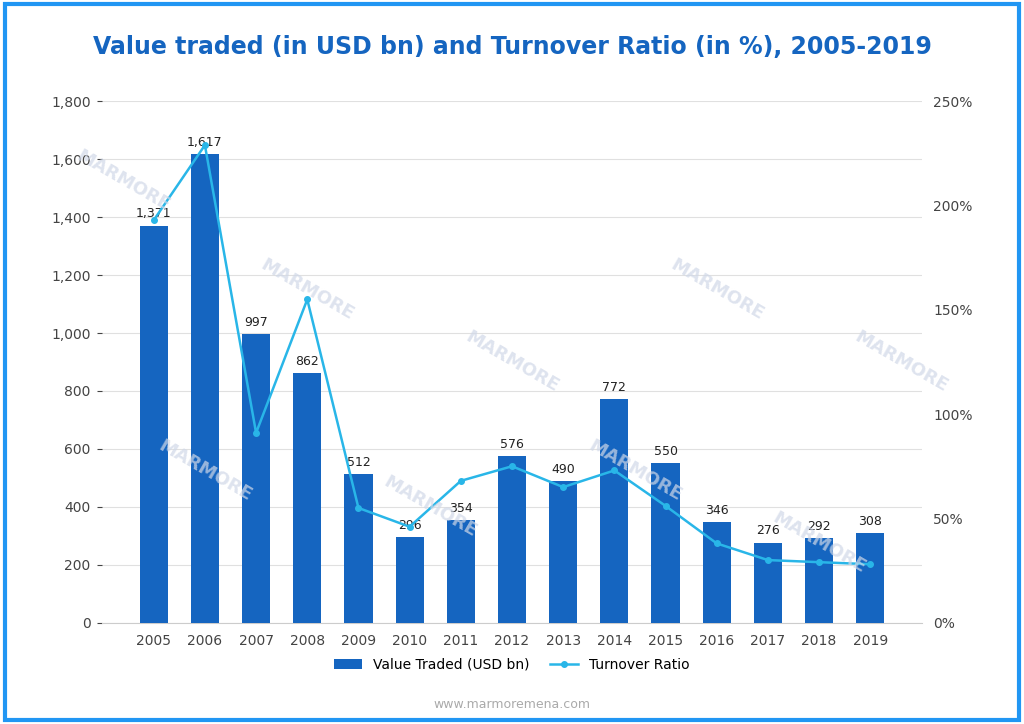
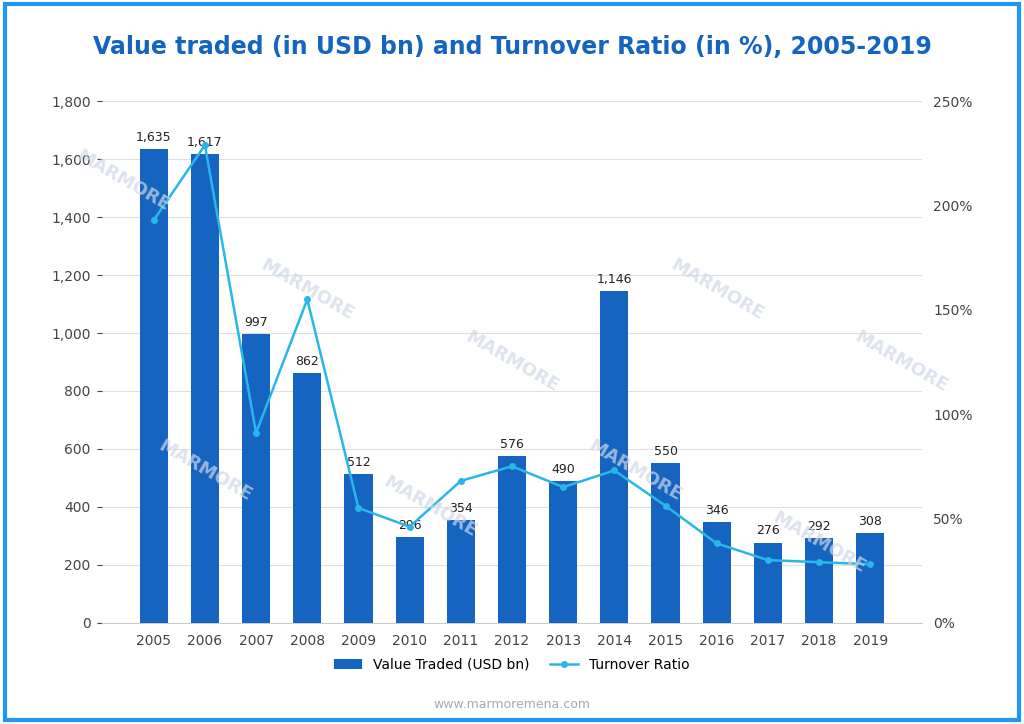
Value Traded (USD bn)/2005: 1,371 -> 1,635
Value Traded (USD bn)/2014: 772 -> 1,146
